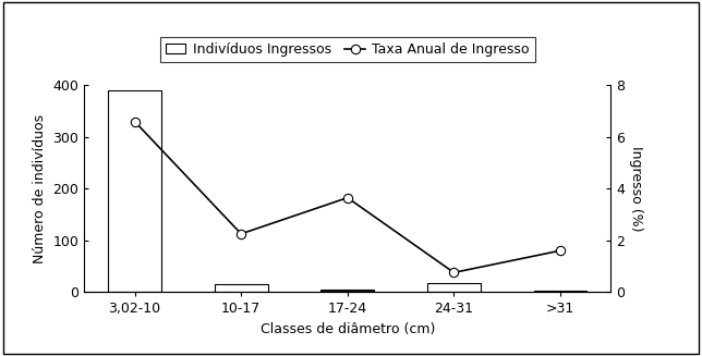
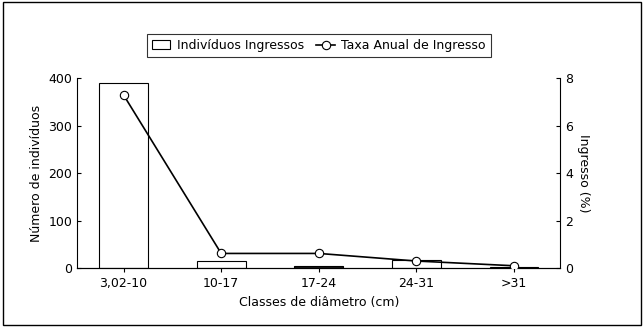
Taxa Anual de Ingresso/3,02-10: 6.60 -> 7.30
Taxa Anual de Ingresso/10-17: 2.25 -> 0.62
Taxa Anual de Ingresso/17-24: 3.65 -> 0.62
Taxa Anual de Ingresso/24-31: 0.75 -> 0.30
Taxa Anual de Ingresso/>31: 1.60 -> 0.10
